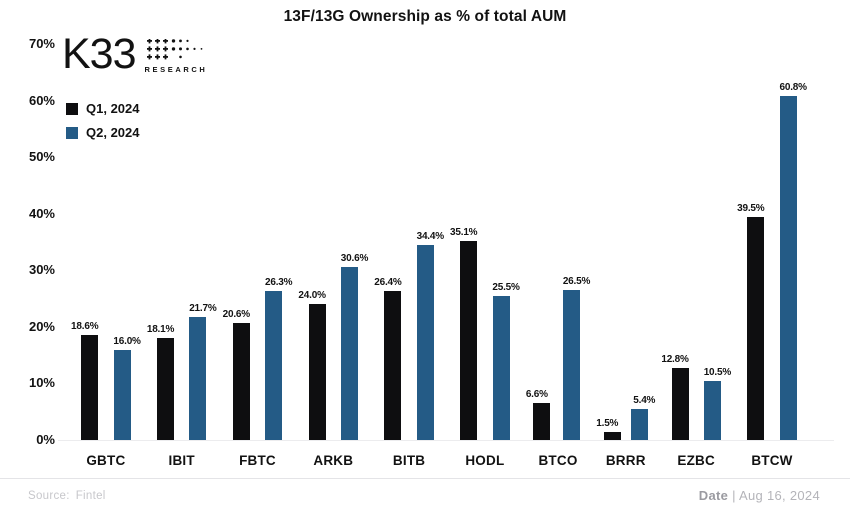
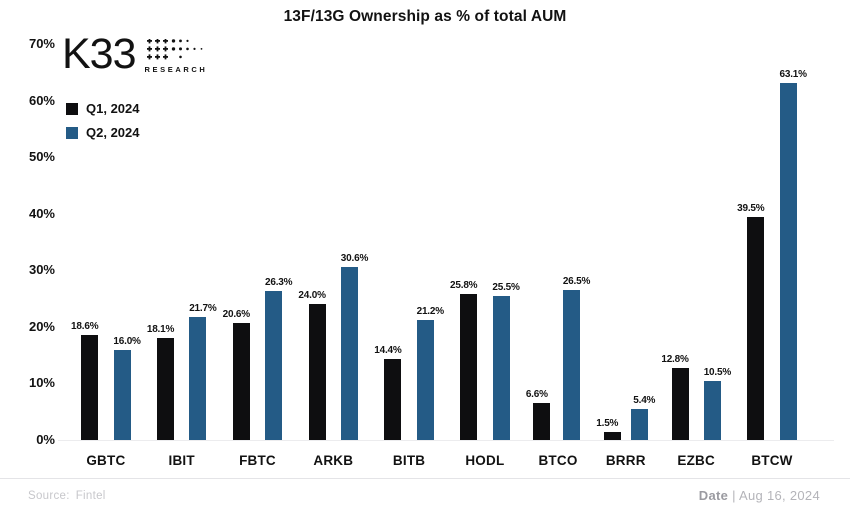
Q1, 2024/BITB: 26.4% -> 14.4%
Q2, 2024/BITB: 34.4% -> 21.2%
Q1, 2024/HODL: 35.1% -> 25.8%
Q2, 2024/BTCW: 60.8% -> 63.1%
